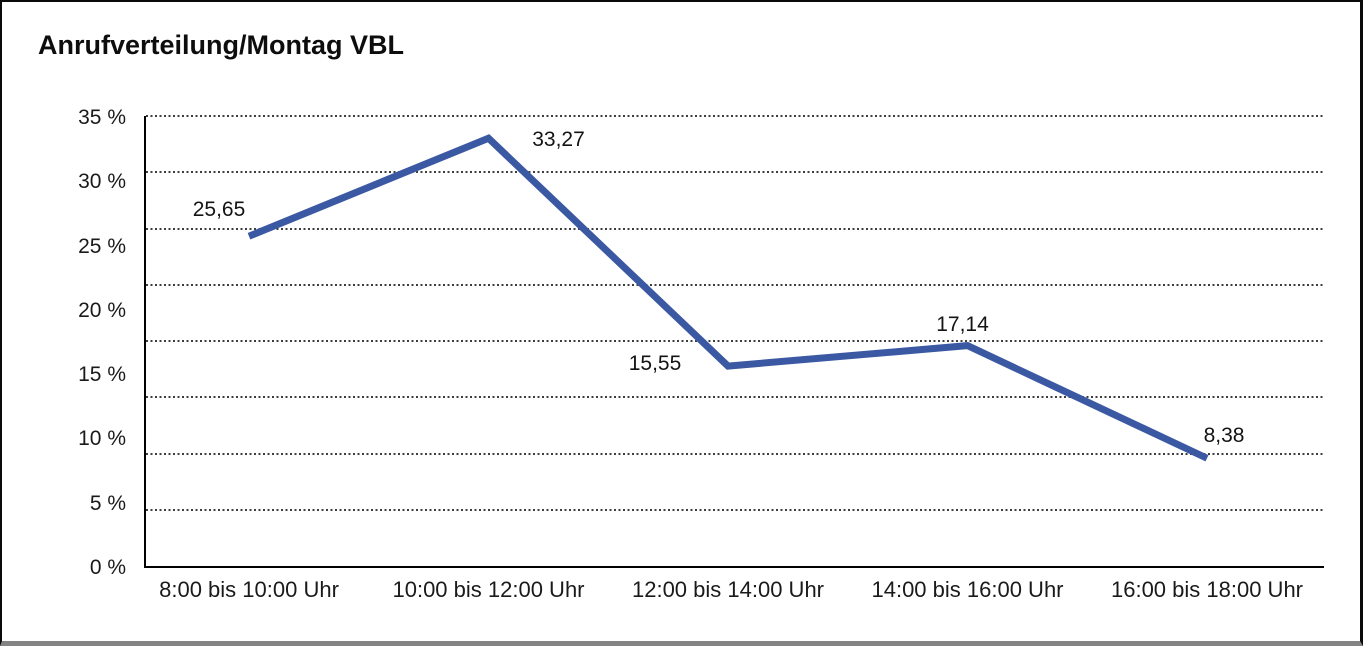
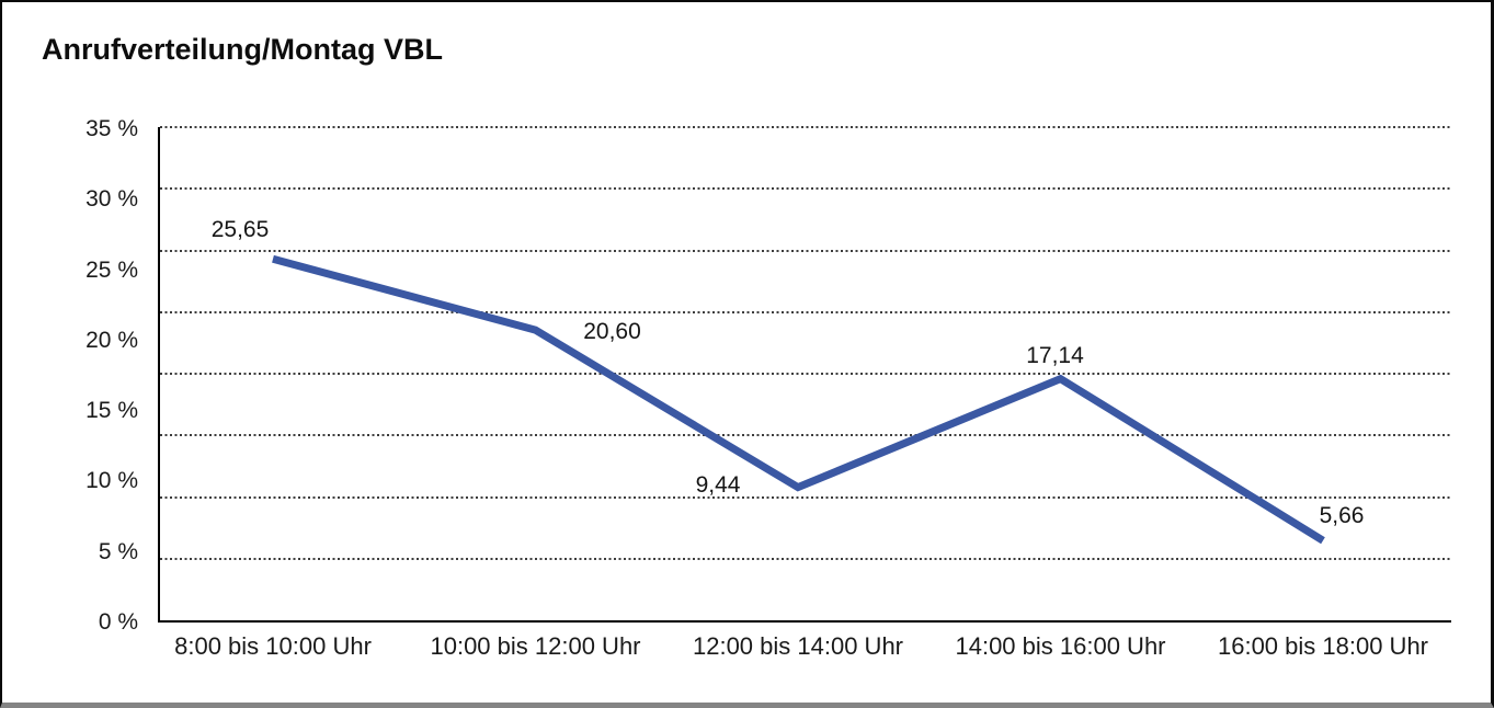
10:00 bis 12:00 Uhr: 33,27 -> 20,60
12:00 bis 14:00 Uhr: 15,55 -> 9,44
16:00 bis 18:00 Uhr: 8,38 -> 5,66
